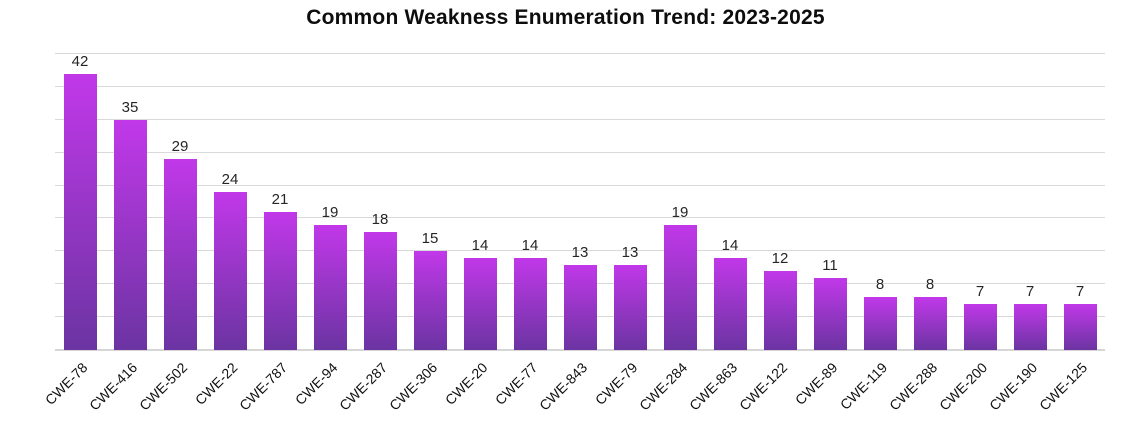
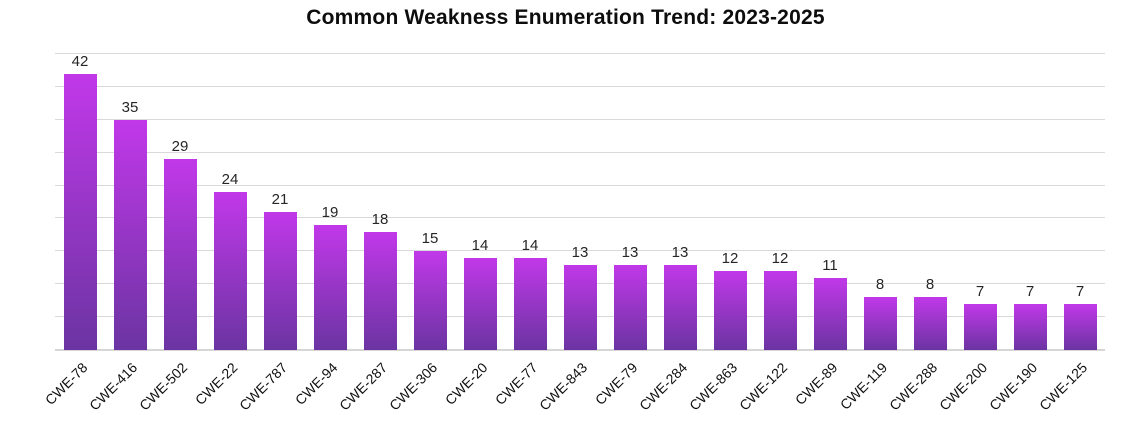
CWE-284: 19 -> 13
CWE-863: 14 -> 12
